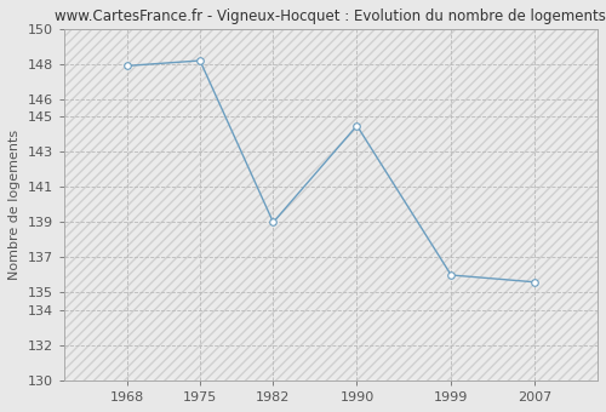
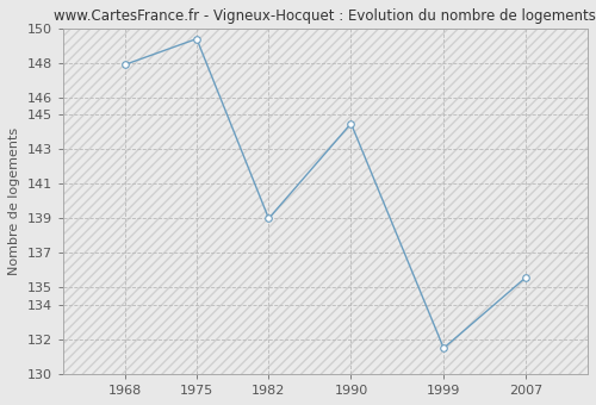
1975: 148.2 -> 149.4
1999: 136.0 -> 131.5
